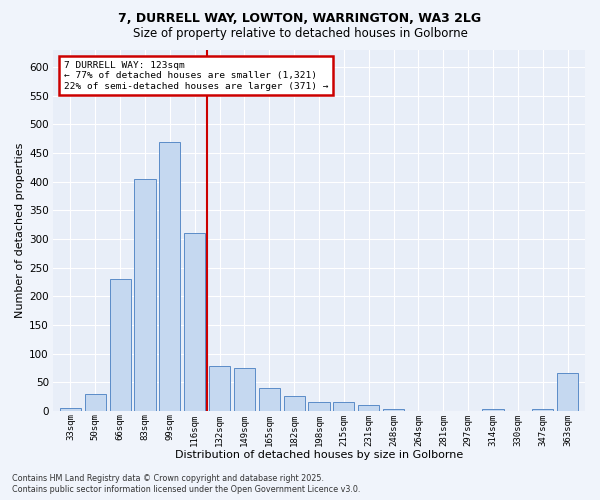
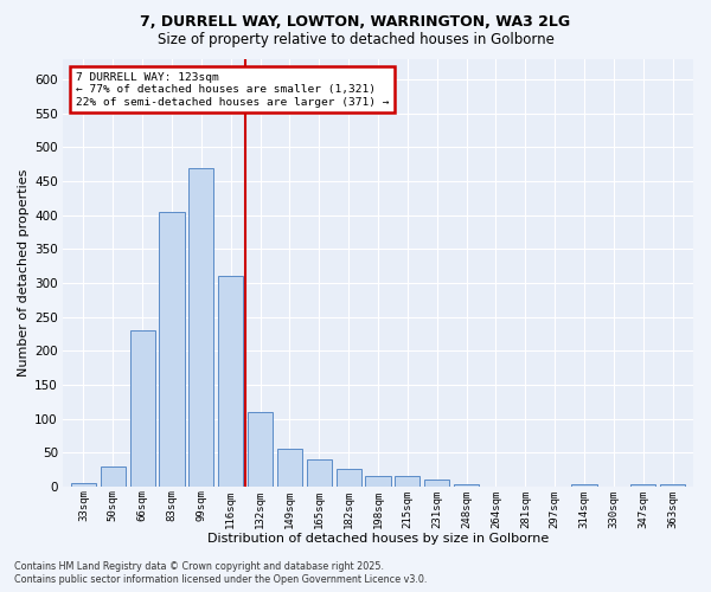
132sqm: 78 -> 110
149sqm: 74 -> 55
363sqm: 66 -> 4
